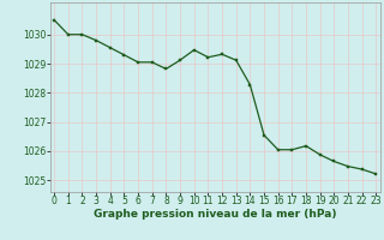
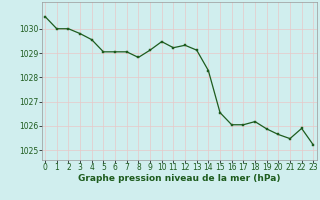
5: 1029.30 -> 1029.05
22: 1025.38 -> 1025.90
